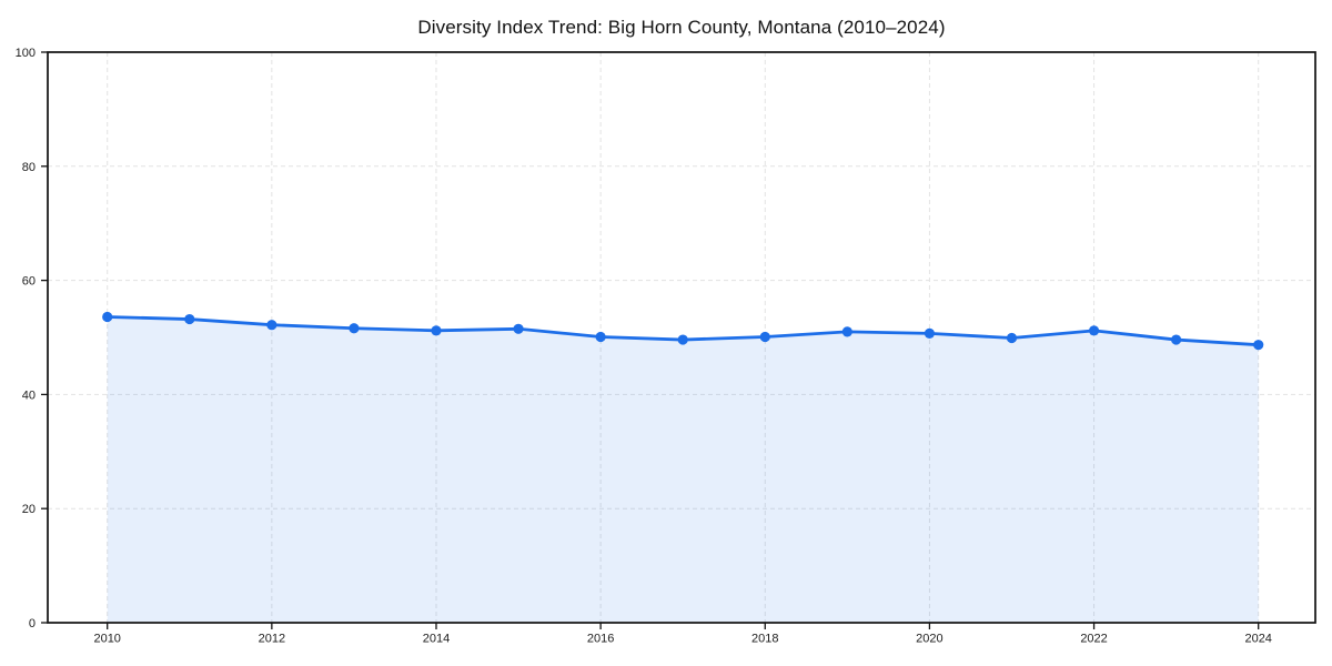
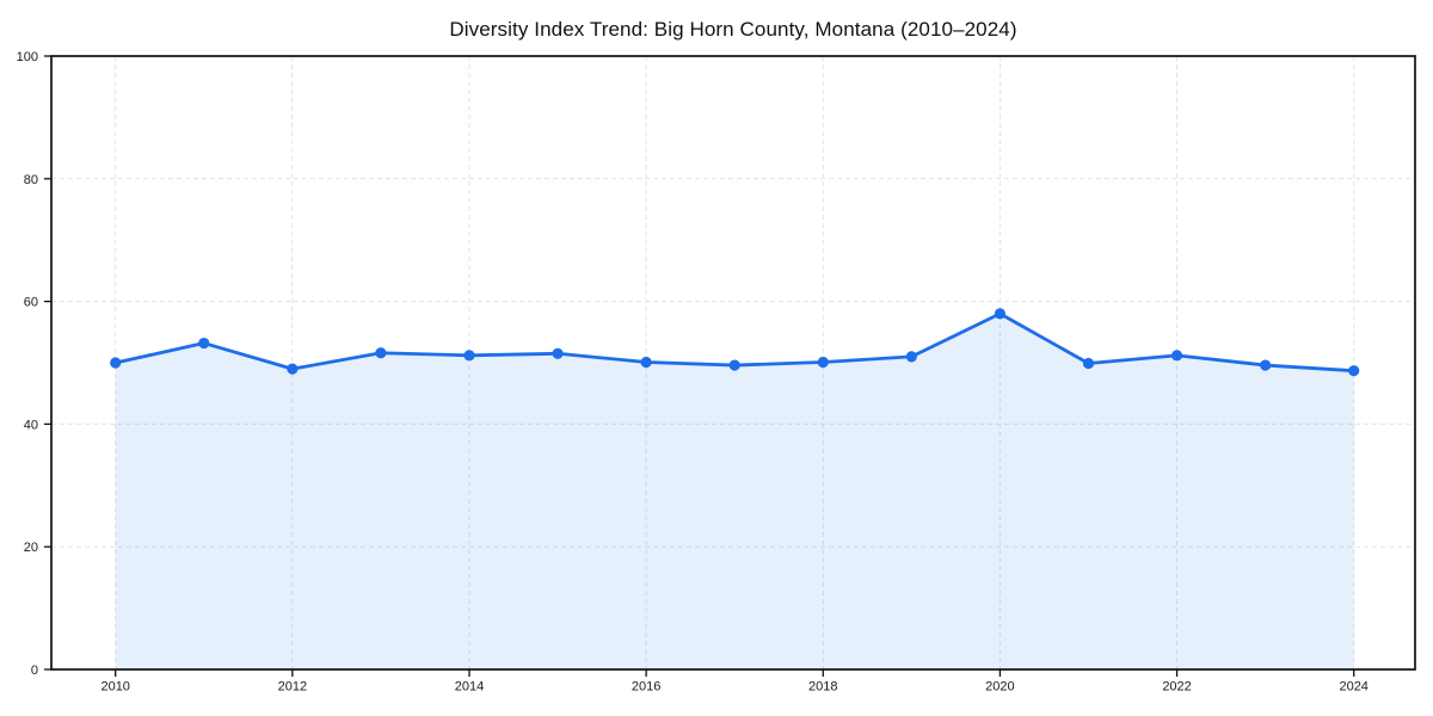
2010: 54 -> 50
2012: 52 -> 49
2020: 51 -> 58
